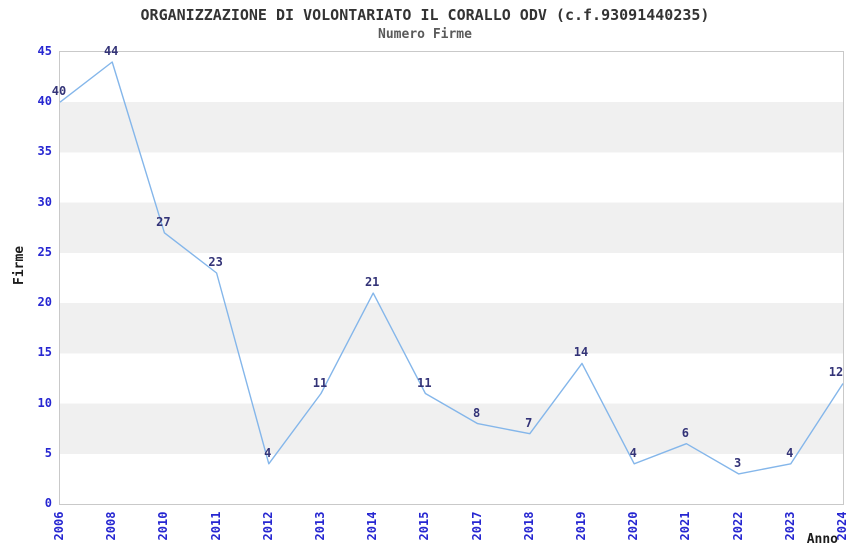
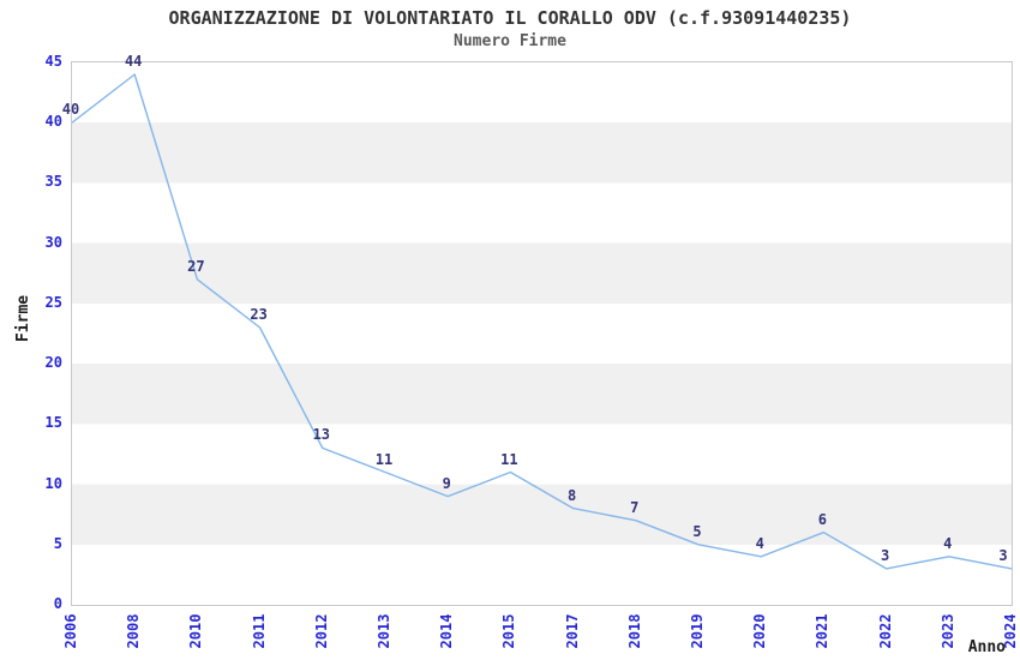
2012: 4 -> 13
2014: 21 -> 9
2019: 14 -> 5
2024: 12 -> 3
